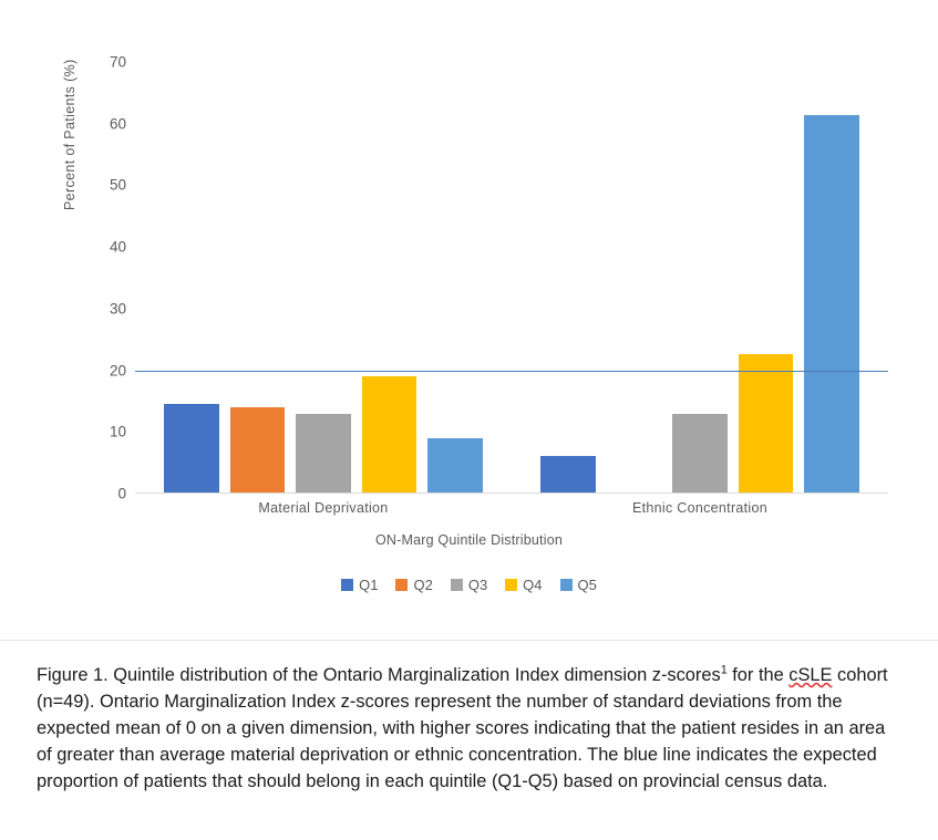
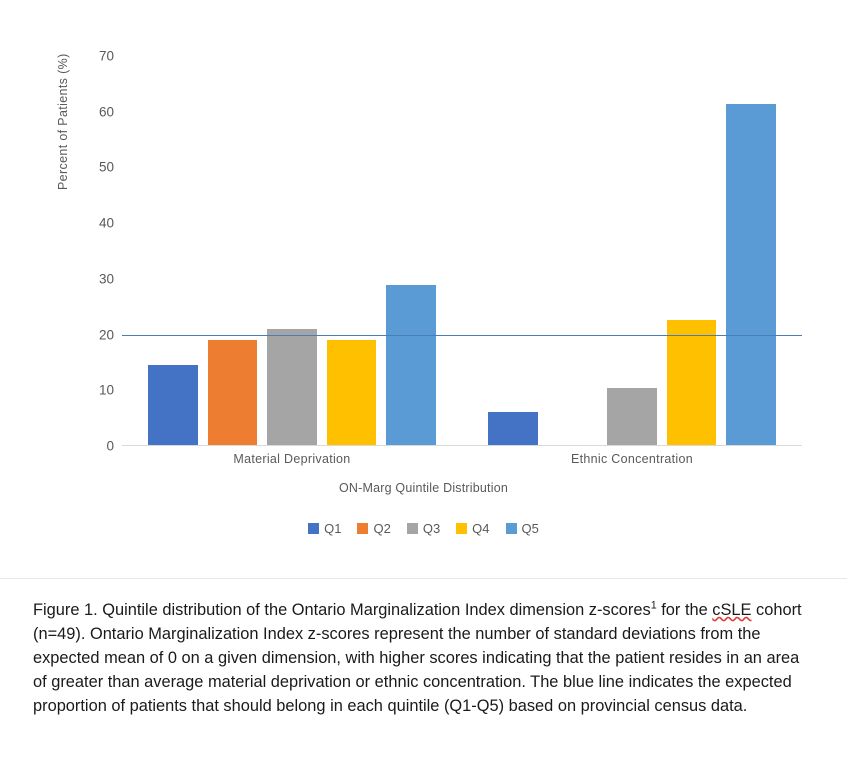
Q2/Material Deprivation: 14 -> 19
Q3/Material Deprivation: 13 -> 21
Q5/Material Deprivation: 9 -> 29
Q3/Ethnic Concentration: 13 -> 10
